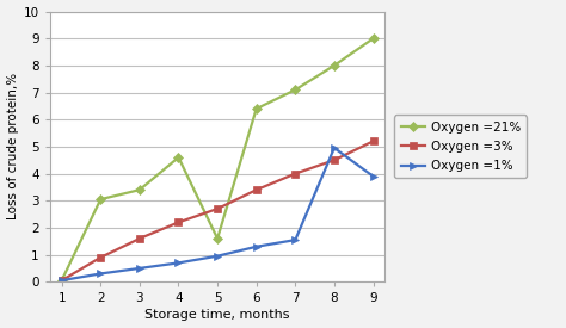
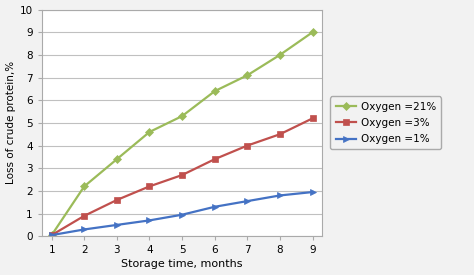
Oxygen =21%/2: 3.05 -> 2.20
Oxygen =21%/5: 1.60 -> 5.30
Oxygen =1%/8: 4.95 -> 1.80
Oxygen =1%/9: 3.90 -> 1.95
